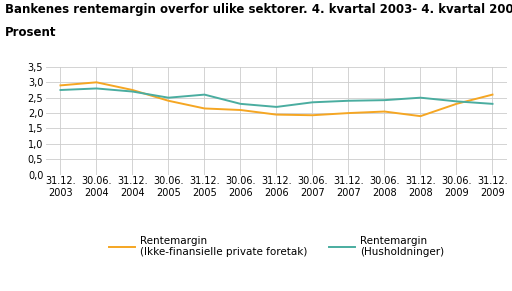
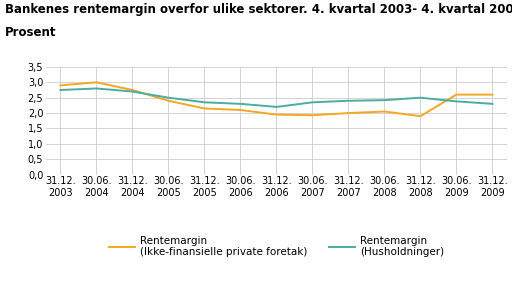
Rentemargin (Husholdninger)/31.12. 2005: 2,60 -> 2,35
Rentemargin (Ikke-finansielle private foretak)/30.06. 2009: 2,30 -> 2,60
